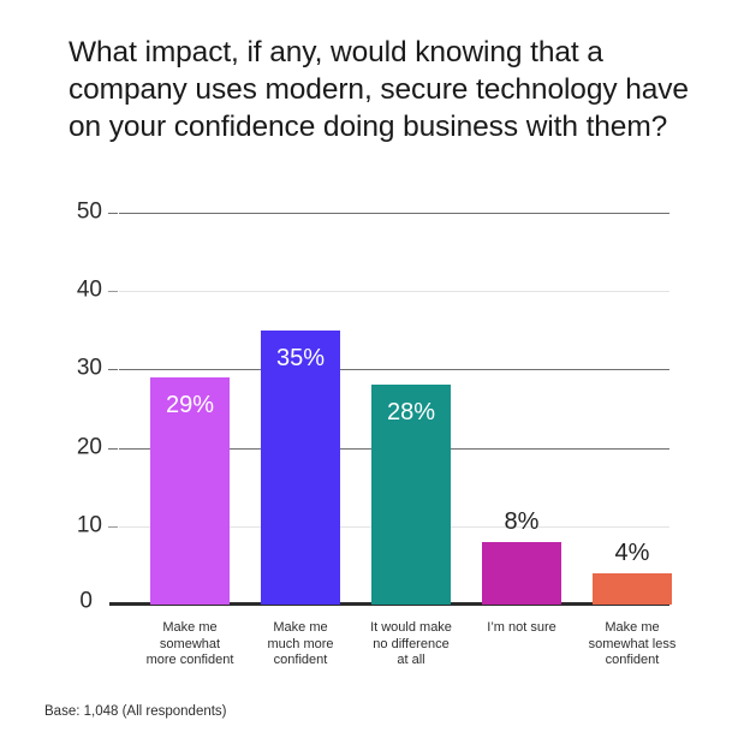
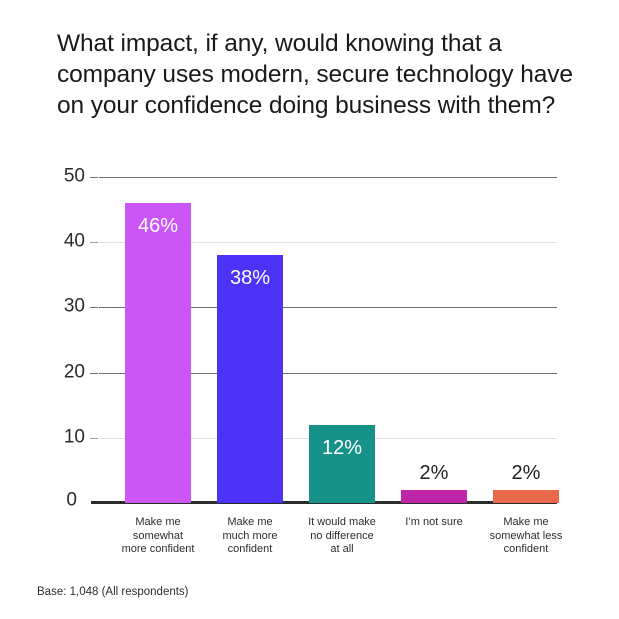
Make me somewhat more confident: 29% -> 46%
Make me much more confident: 35% -> 38%
It would make no difference at all: 28% -> 12%
I’m not sure: 8% -> 2%
Make me somewhat less confident: 4% -> 2%
